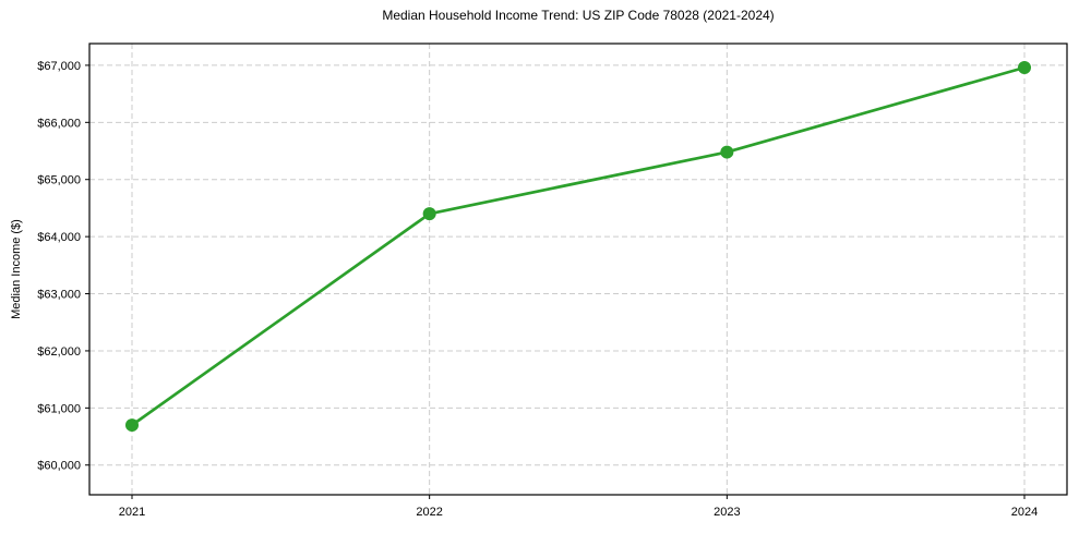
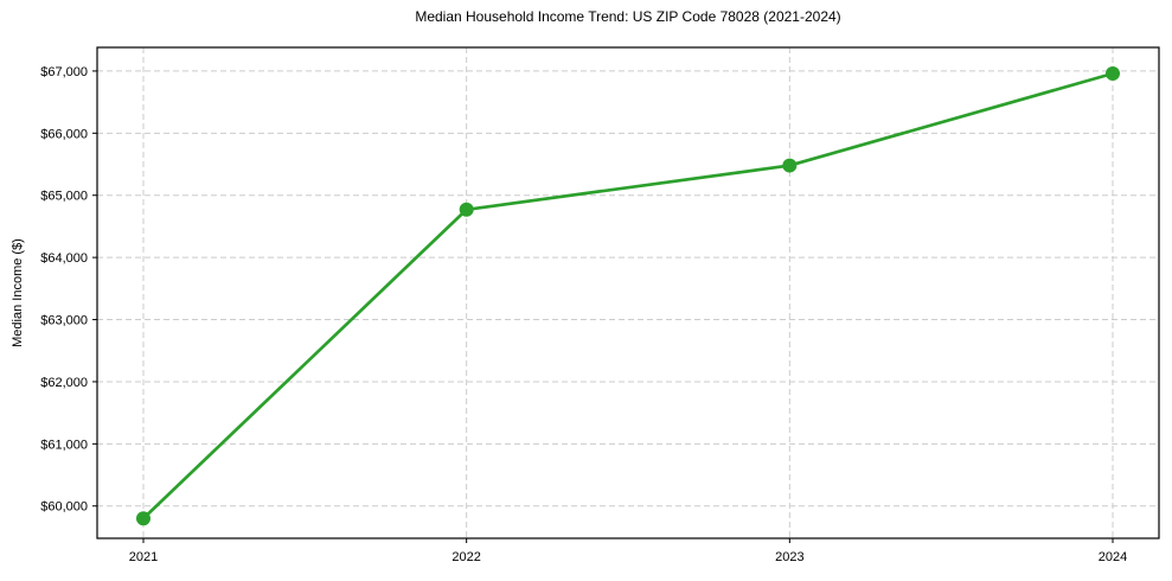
2021: $60700 -> $59800
2022: $64400 -> $64800
